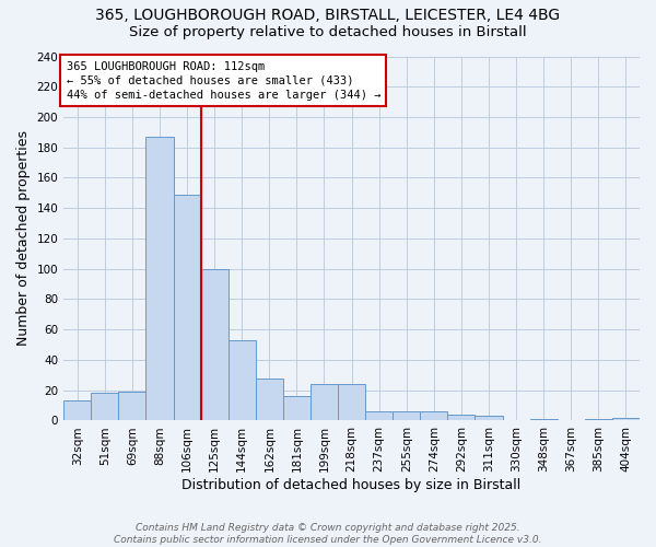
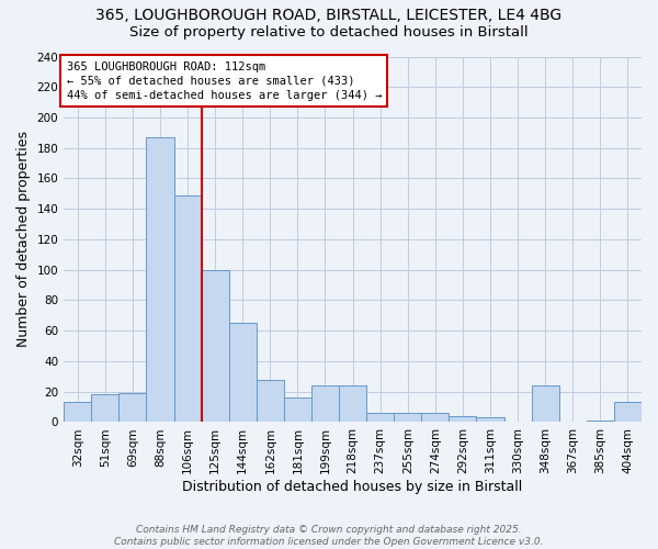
144sqm: 53 -> 65
348sqm: 1 -> 24
404sqm: 2 -> 13
